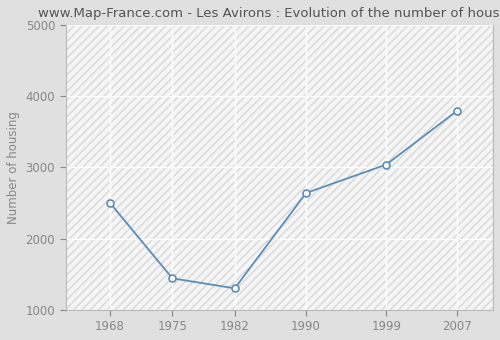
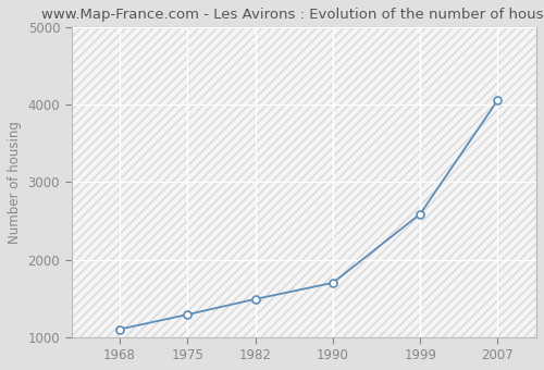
1968: 2500 -> 1100
1975: 1440 -> 1290
1982: 1300 -> 1490
1990: 2640 -> 1700
1999: 3040 -> 2590
2007: 3800 -> 4060
